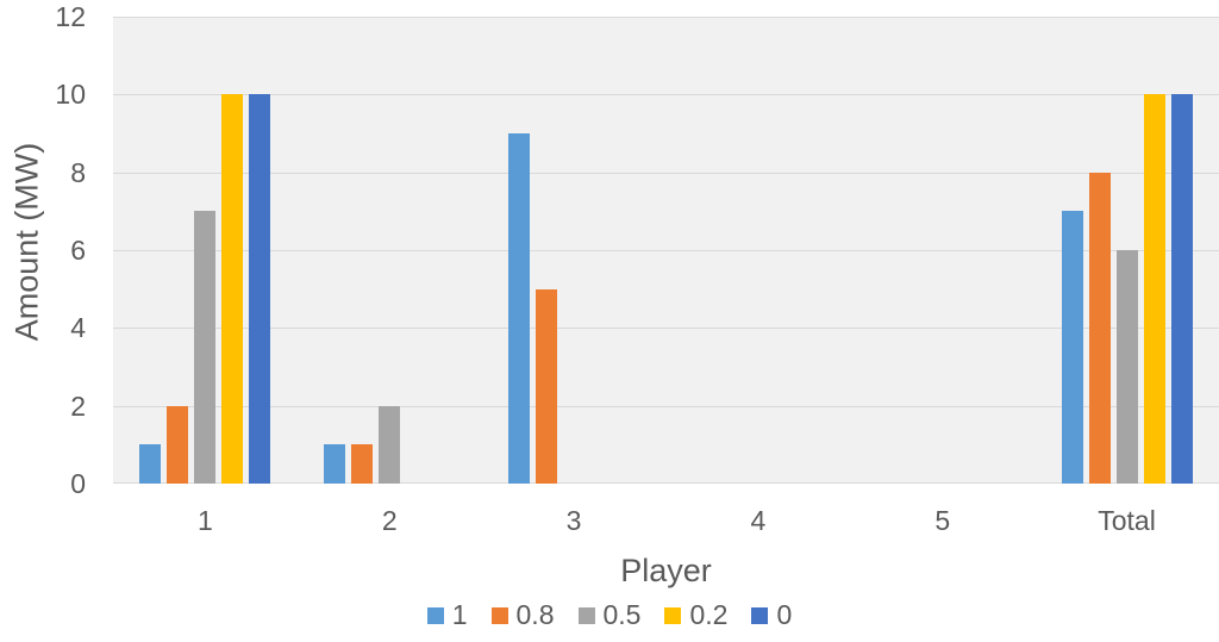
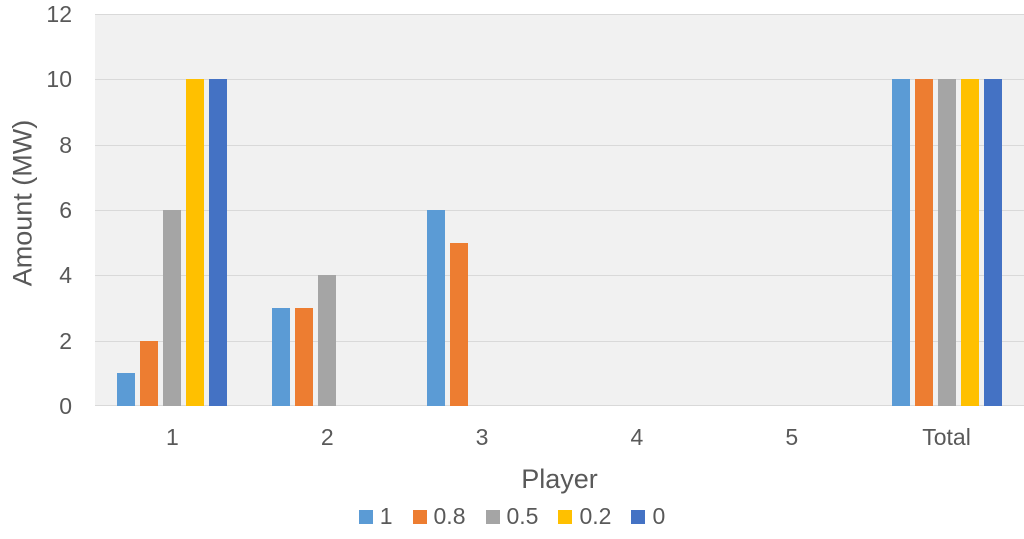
0.5/1: 7 -> 6
1/2: 1 -> 3
0.8/2: 1 -> 3
0.5/2: 2 -> 4
1/3: 9 -> 6
1/Total: 7 -> 10
0.8/Total: 8 -> 10
0.5/Total: 6 -> 10
